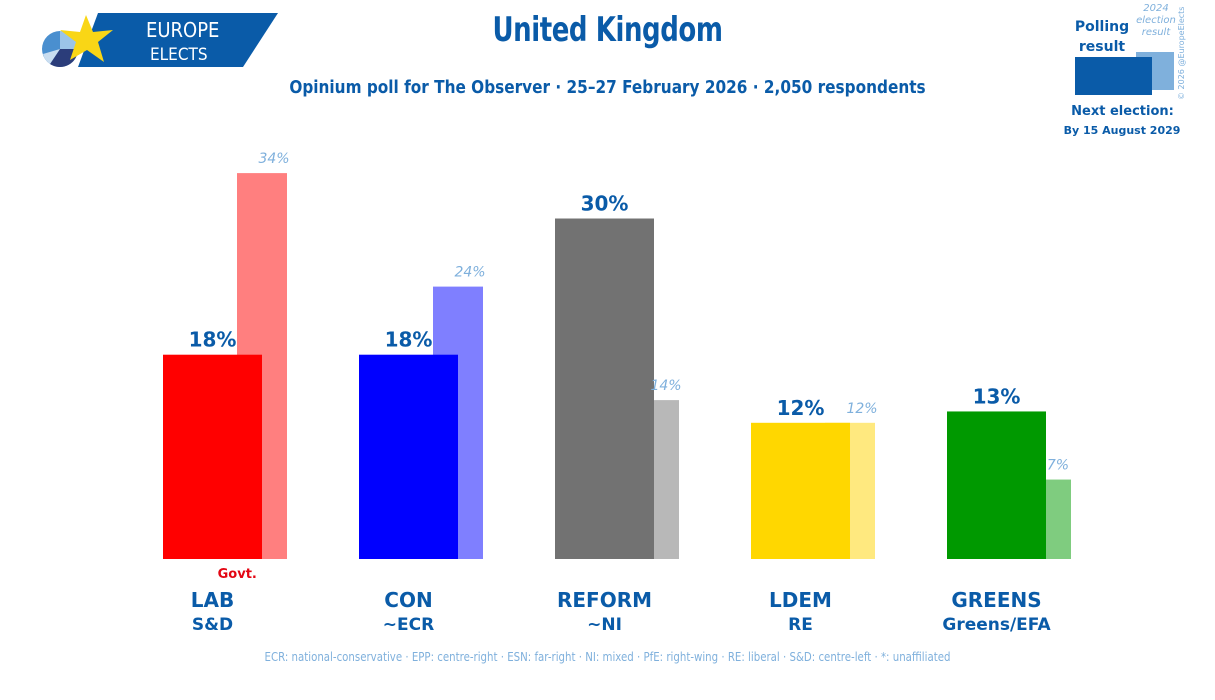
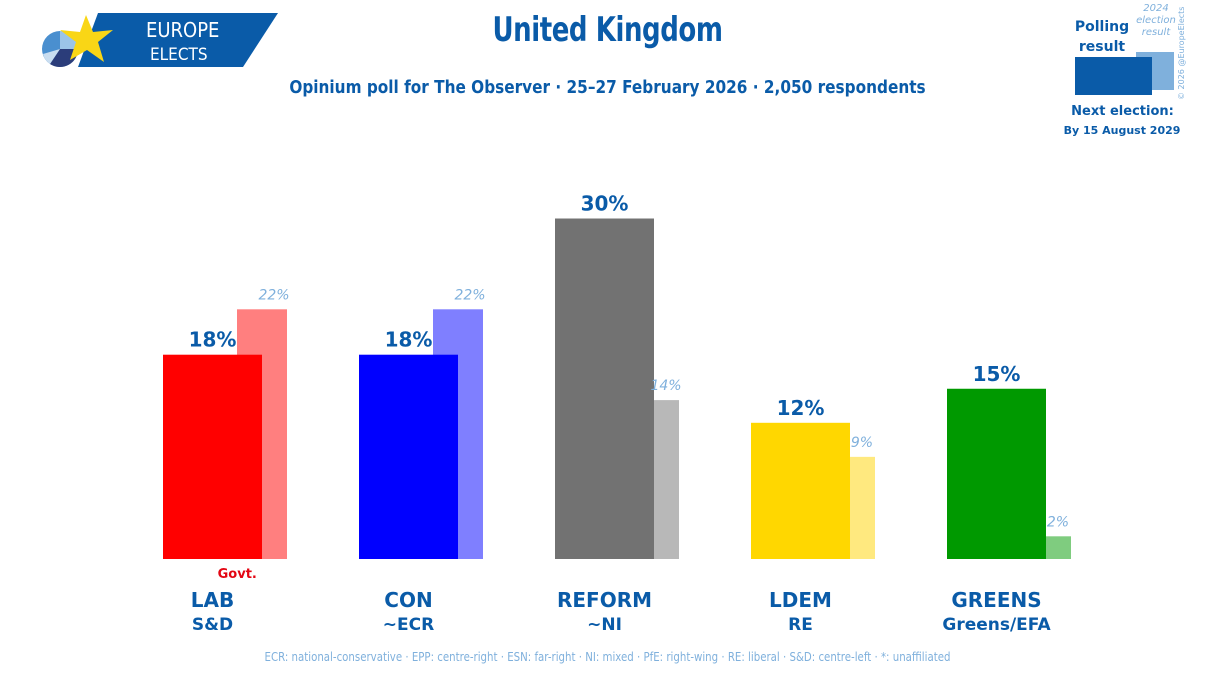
2024 election result/LAB: 34% -> 22%
2024 election result/CON: 24% -> 22%
2024 election result/LDEM: 12% -> 9%
Polling result/GREENS: 13% -> 15%
2024 election result/GREENS: 7% -> 2%
